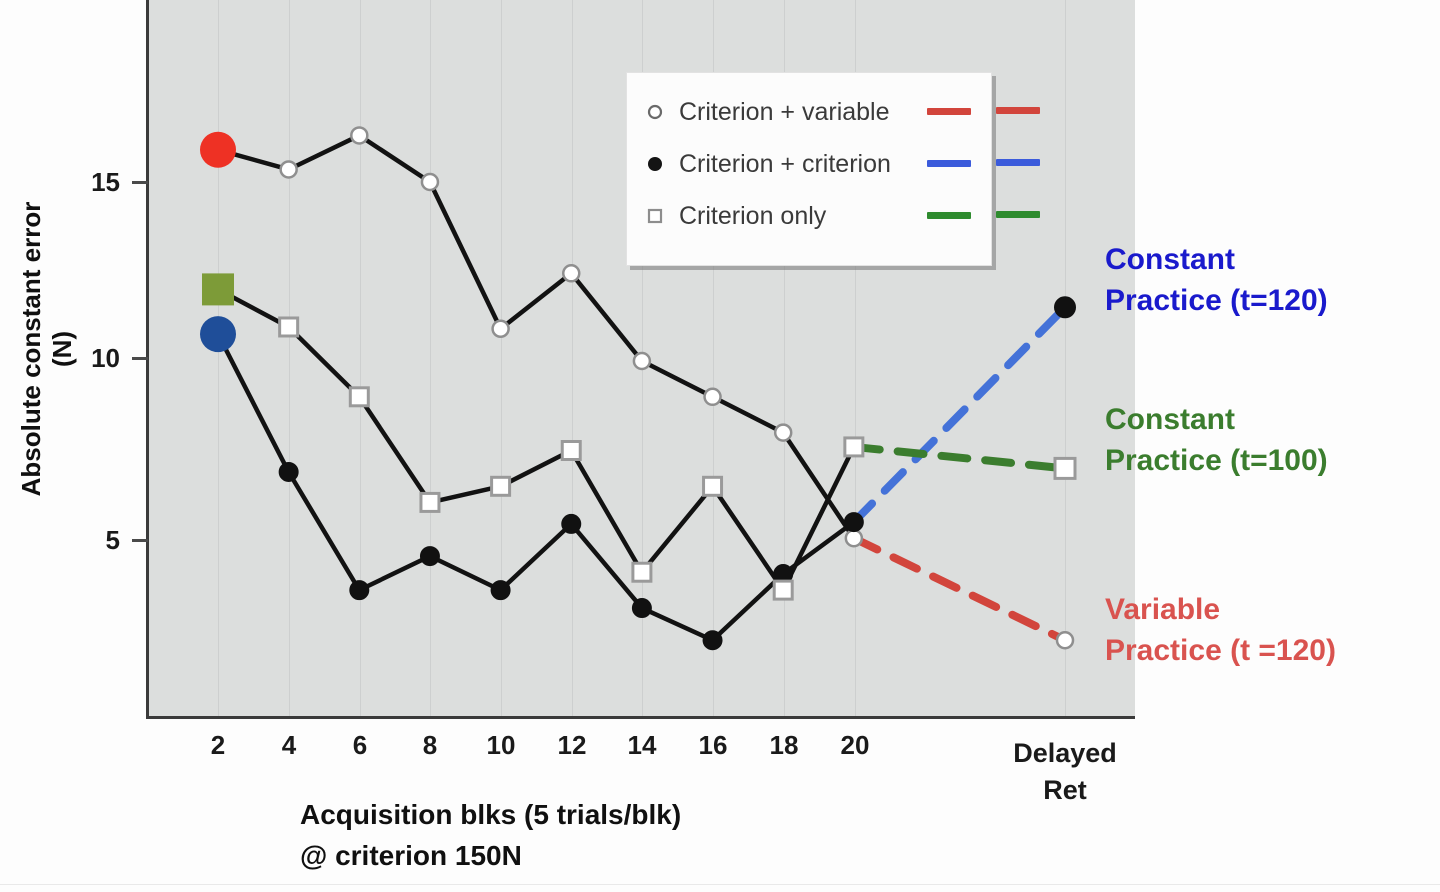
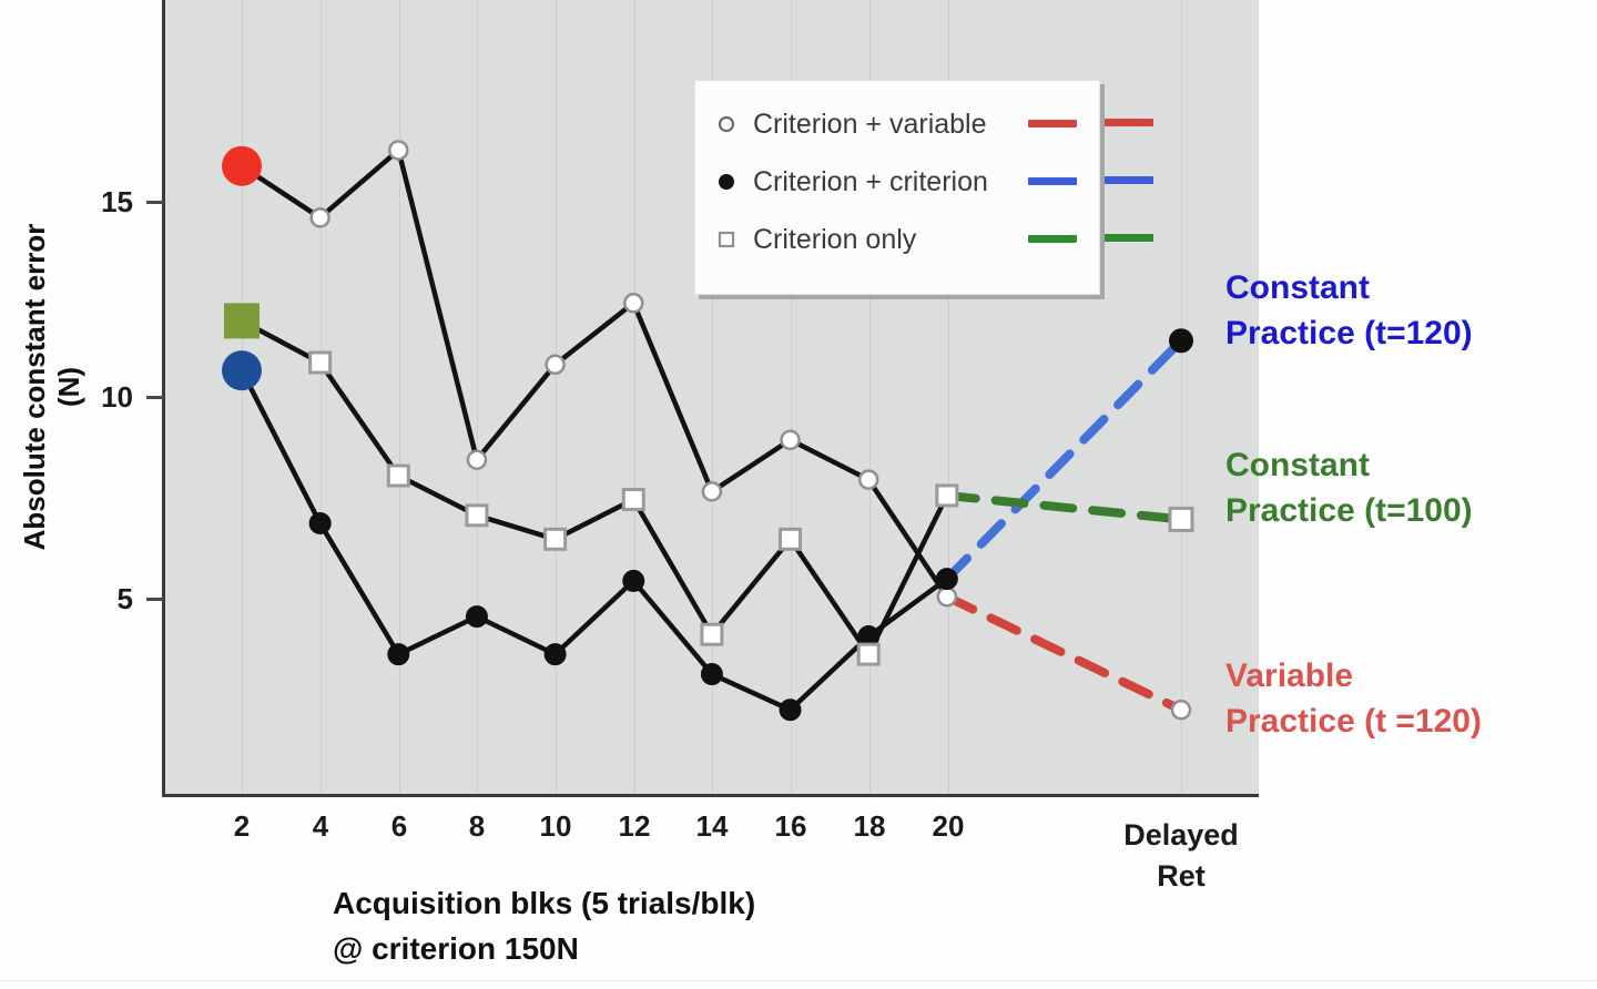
Criterion + variable/4: 15.3 -> 14.6
Criterion only/6: 9.0 -> 8.1
Criterion + variable/8: 15.0 -> 8.5
Criterion only/8: 6.0 -> 7.1
Criterion + variable/14: 10.0 -> 7.7
